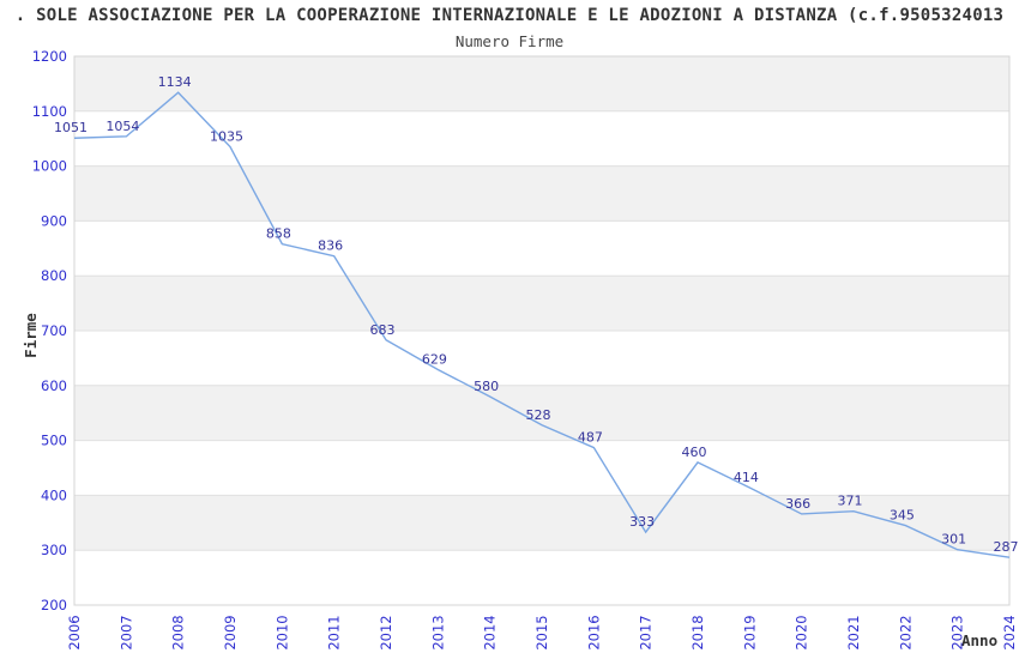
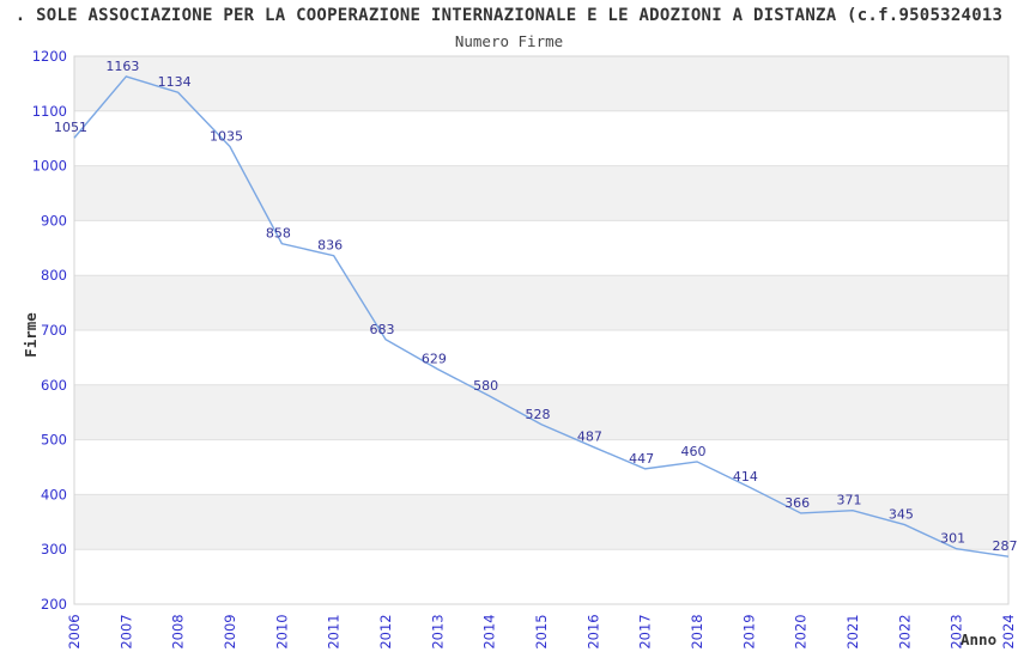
2007: 1054 -> 1163
2017: 333 -> 447
